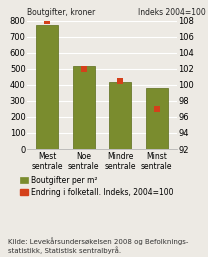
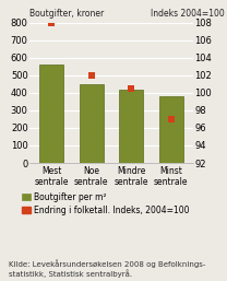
Mest sentrale: 770 -> 560
Noe sentrale: 520 -> 450
